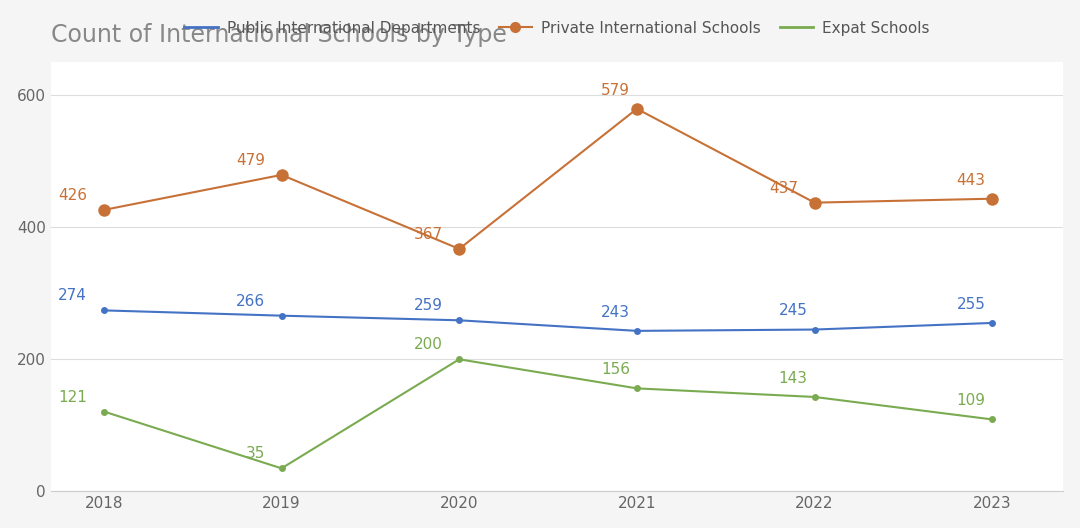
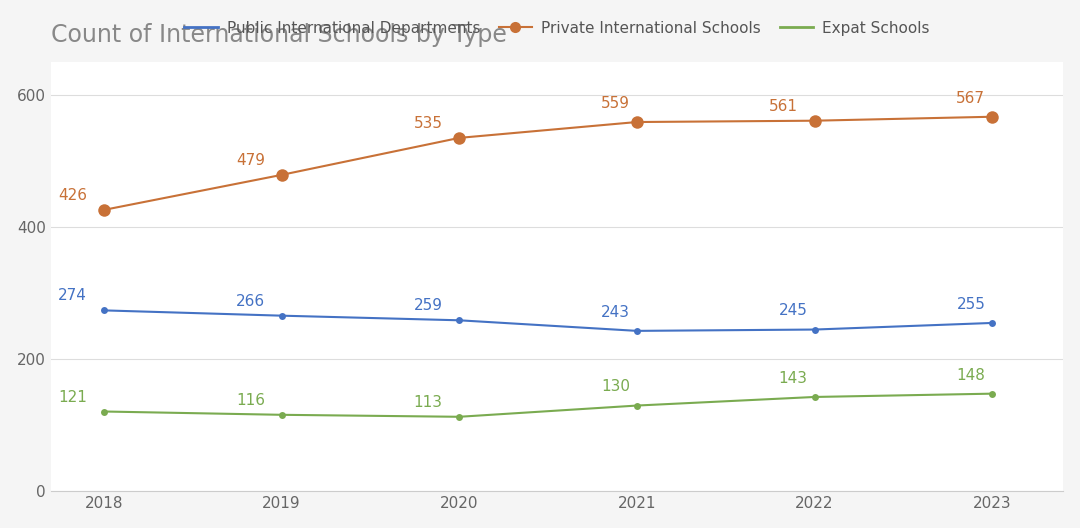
Expat Schools/2019: 35 -> 116
Private International Schools/2020: 367 -> 535
Expat Schools/2020: 200 -> 113
Private International Schools/2021: 579 -> 559
Expat Schools/2021: 156 -> 130
Private International Schools/2022: 437 -> 561
Private International Schools/2023: 443 -> 567
Expat Schools/2023: 109 -> 148
